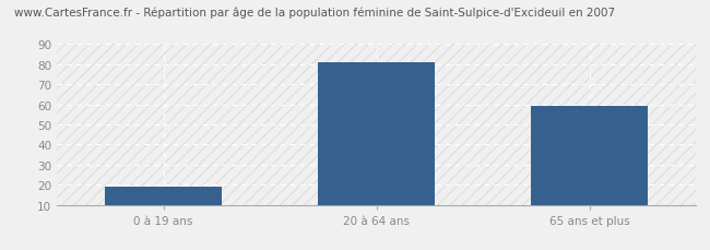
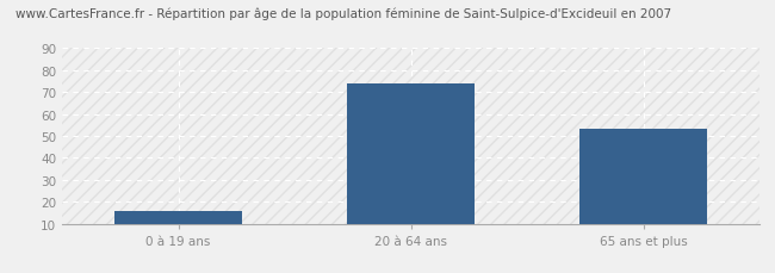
0 à 19 ans: 19 -> 16
20 à 64 ans: 81 -> 74
65 ans et plus: 59 -> 53
